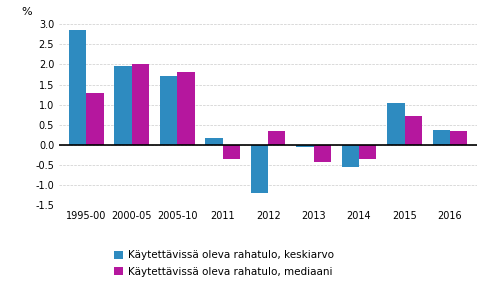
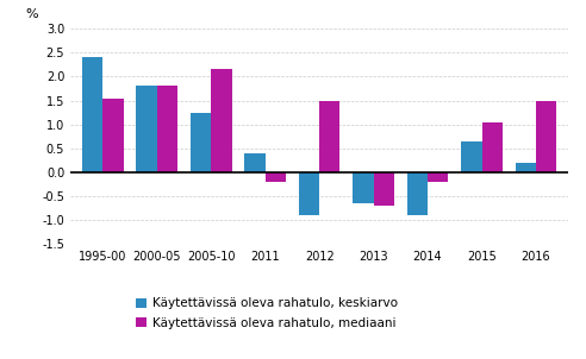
Käytettävissä oleva rahatulo, keskiarvo/1995-00: 2.85 -> 2.40
Käytettävissä oleva rahatulo, mediaani/1995-00: 1.28 -> 1.55
Käytettävissä oleva rahatulo, keskiarvo/2000-05: 1.95 -> 1.80
Käytettävissä oleva rahatulo, mediaani/2000-05: 2.02 -> 1.80
Käytettävissä oleva rahatulo, keskiarvo/2005-10: 1.72 -> 1.25
Käytettävissä oleva rahatulo, mediaani/2005-10: 1.82 -> 2.15
Käytettävissä oleva rahatulo, keskiarvo/2011: 0.18 -> 0.40
Käytettävissä oleva rahatulo, mediaani/2011: -0.35 -> -0.20
Käytettävissä oleva rahatulo, keskiarvo/2012: -1.20 -> -0.90
Käytettävissä oleva rahatulo, mediaani/2012: 0.35 -> 1.50
Käytettävissä oleva rahatulo, keskiarvo/2013: -0.05 -> -0.65
Käytettävissä oleva rahatulo, mediaani/2013: -0.42 -> -0.70
Käytettävissä oleva rahatulo, keskiarvo/2014: -0.55 -> -0.90
Käytettävissä oleva rahatulo, mediaani/2014: -0.35 -> -0.20
Käytettävissä oleva rahatulo, keskiarvo/2015: 1.05 -> 0.65
Käytettävissä oleva rahatulo, mediaani/2015: 0.73 -> 1.05
Käytettävissä oleva rahatulo, keskiarvo/2016: 0.38 -> 0.20
Käytettävissä oleva rahatulo, mediaani/2016: 0.35 -> 1.50
